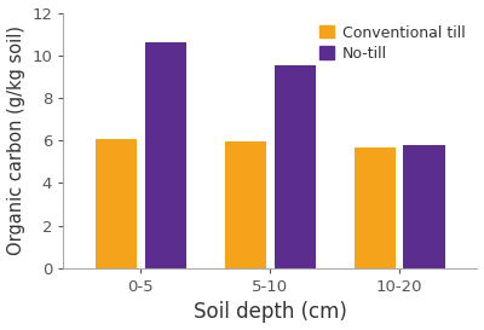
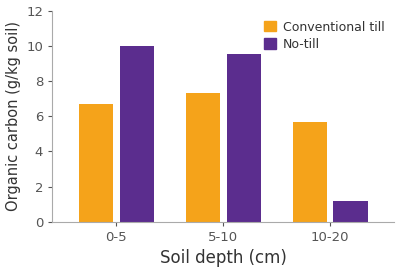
Conventional till/0-5: 6.0 -> 6.7
No-till/0-5: 10.6 -> 10.0
Conventional till/5-10: 6.0 -> 7.3
No-till/10-20: 5.8 -> 1.2
